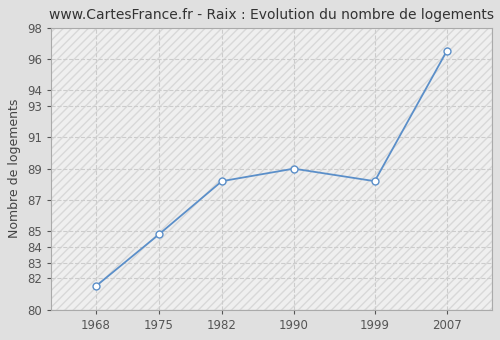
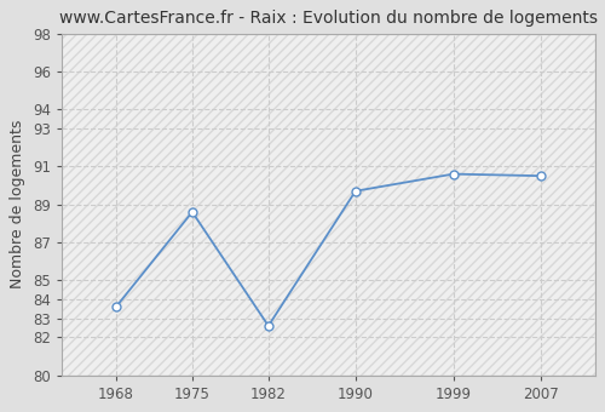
1968: 81.5 -> 83.6
1975: 84.8 -> 88.6
1982: 88.2 -> 82.6
1990: 89.0 -> 89.7
1999: 88.2 -> 90.6
2007: 96.5 -> 90.5
